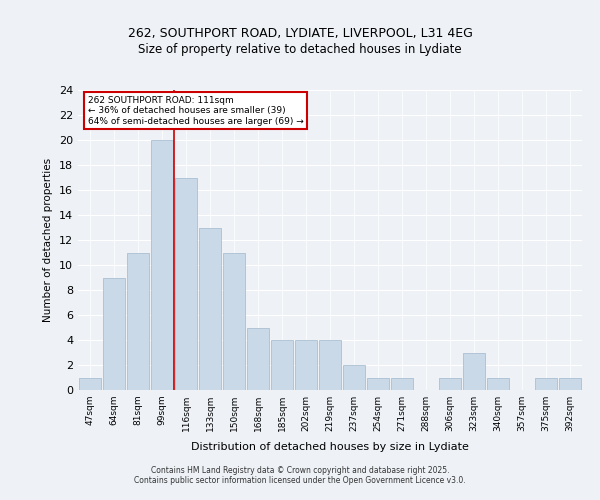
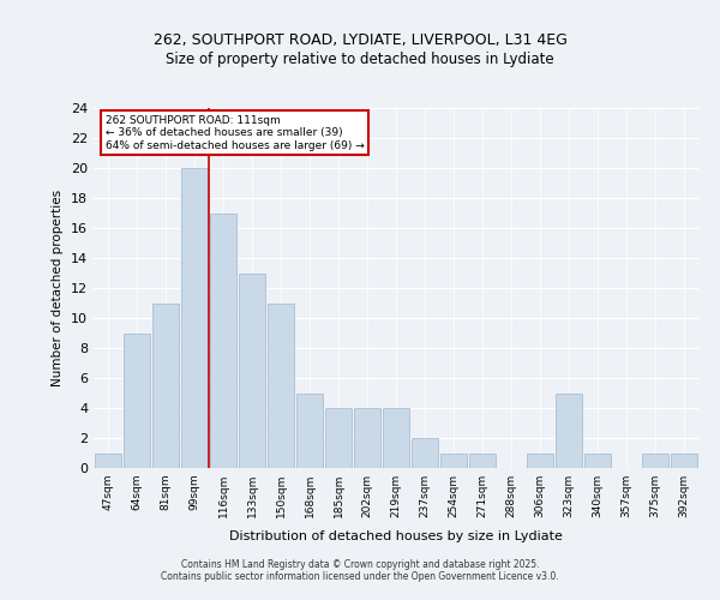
323sqm: 3 -> 5
